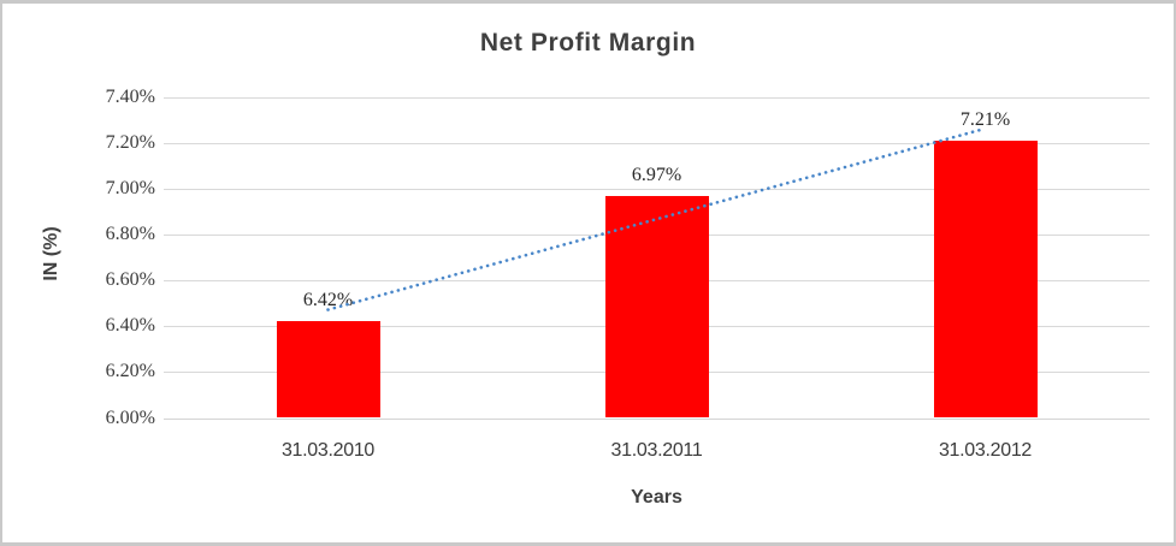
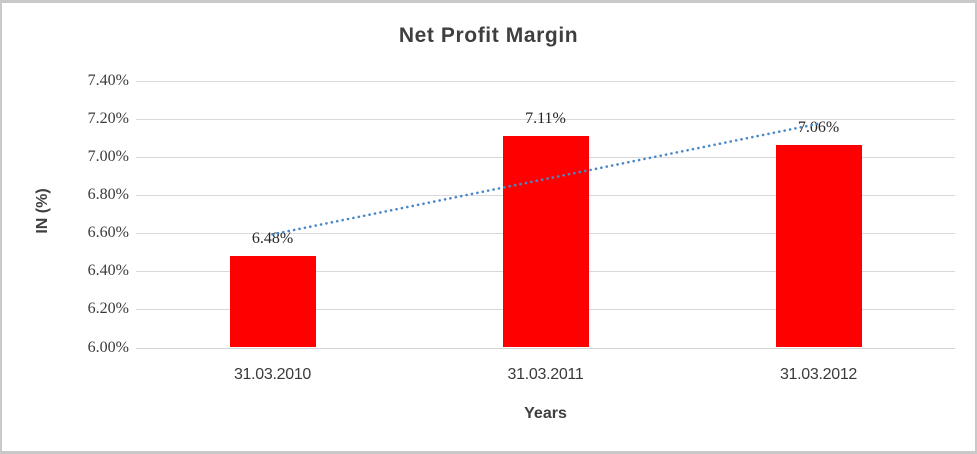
31.03.2010: 6.42% -> 6.48%
31.03.2011: 6.97% -> 7.11%
31.03.2012: 7.21% -> 7.06%
